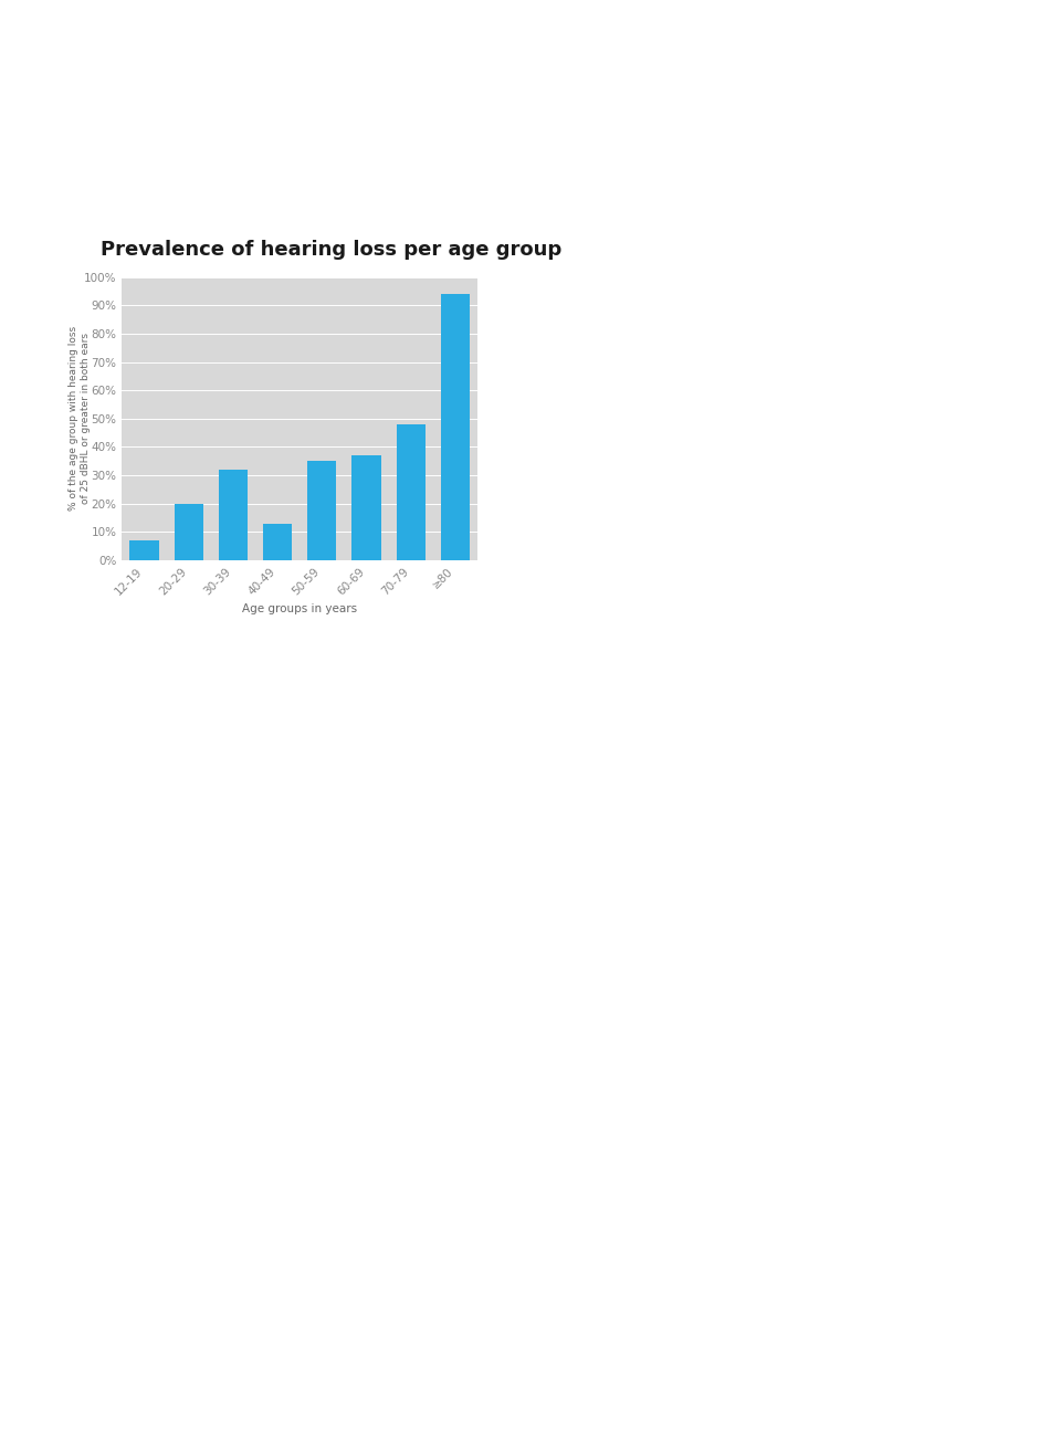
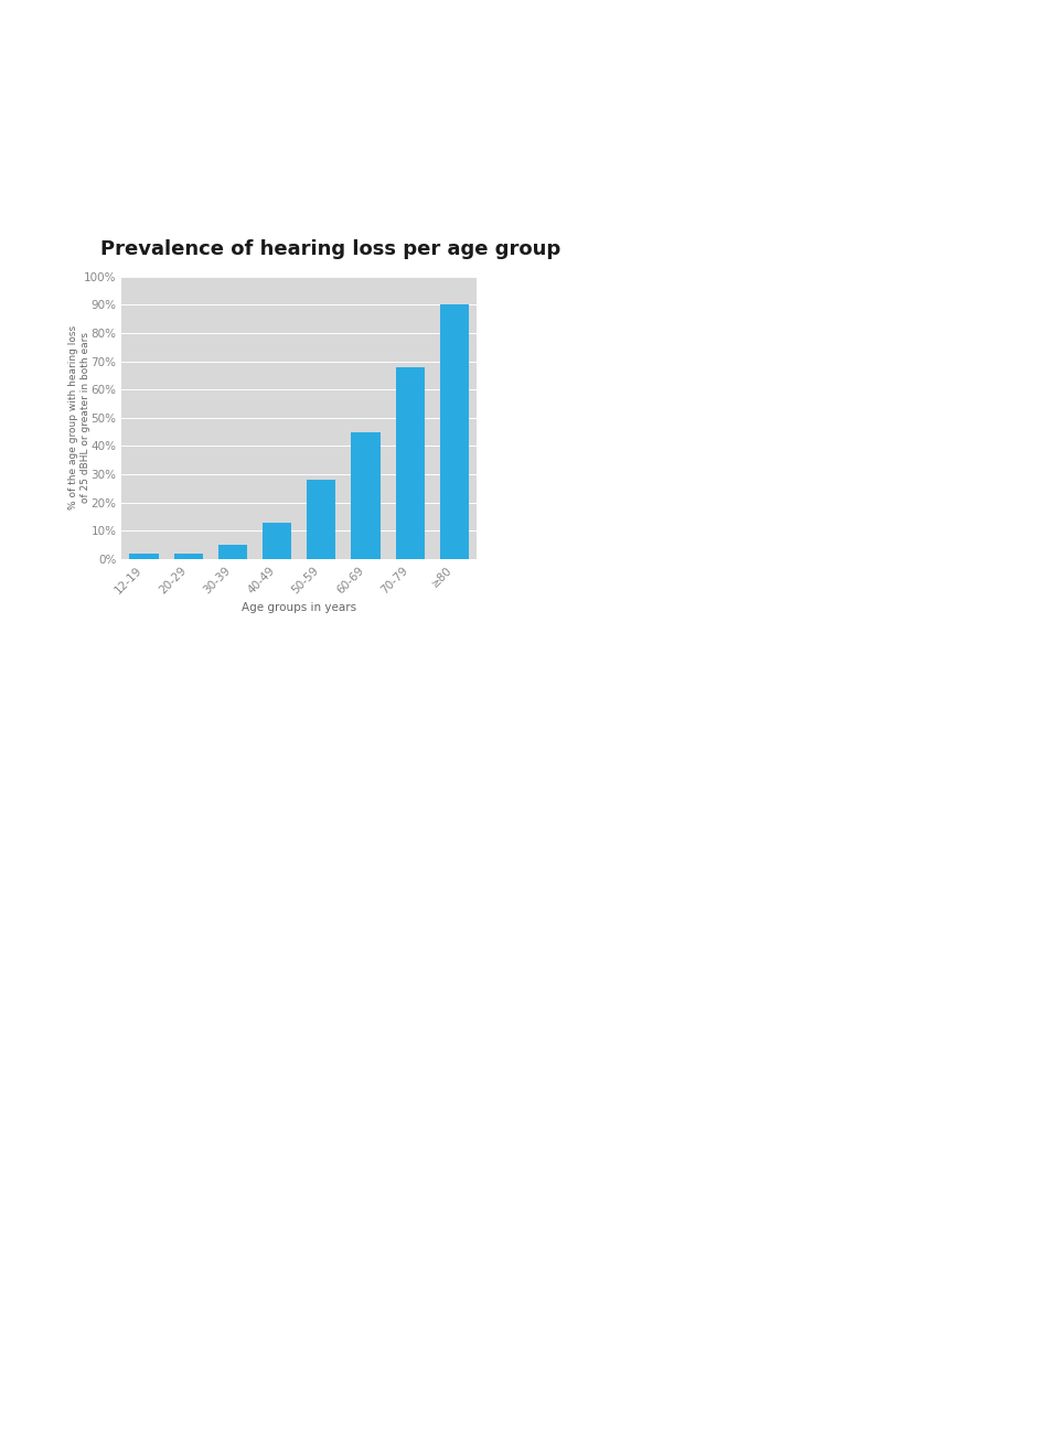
12-19: 7% -> 2%
20-29: 20% -> 2%
30-39: 32% -> 5%
50-59: 35% -> 28%
60-69: 37% -> 45%
70-79: 48% -> 68%
≥80: 94% -> 90%
